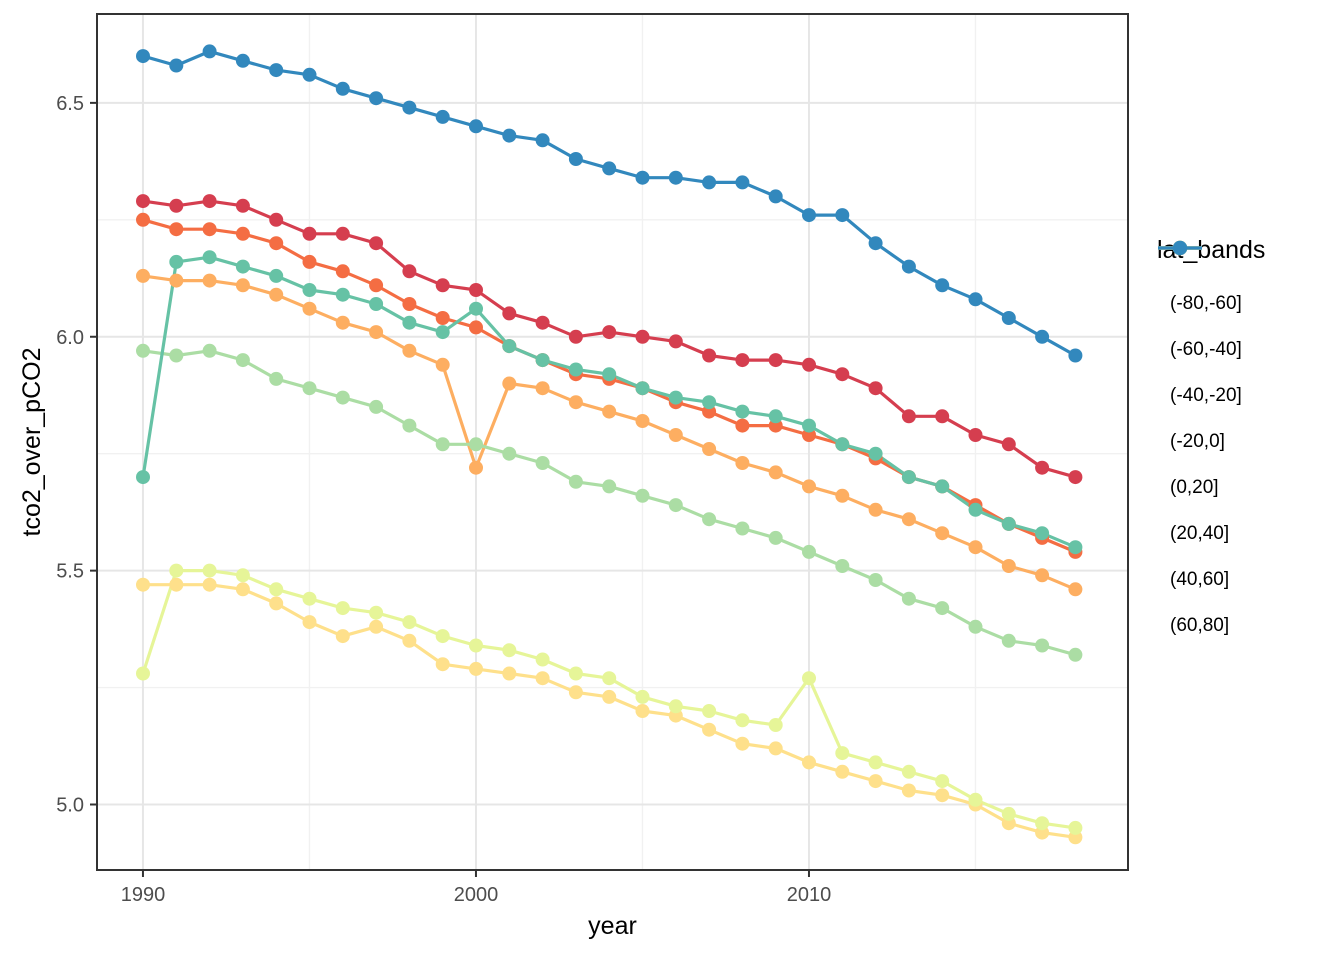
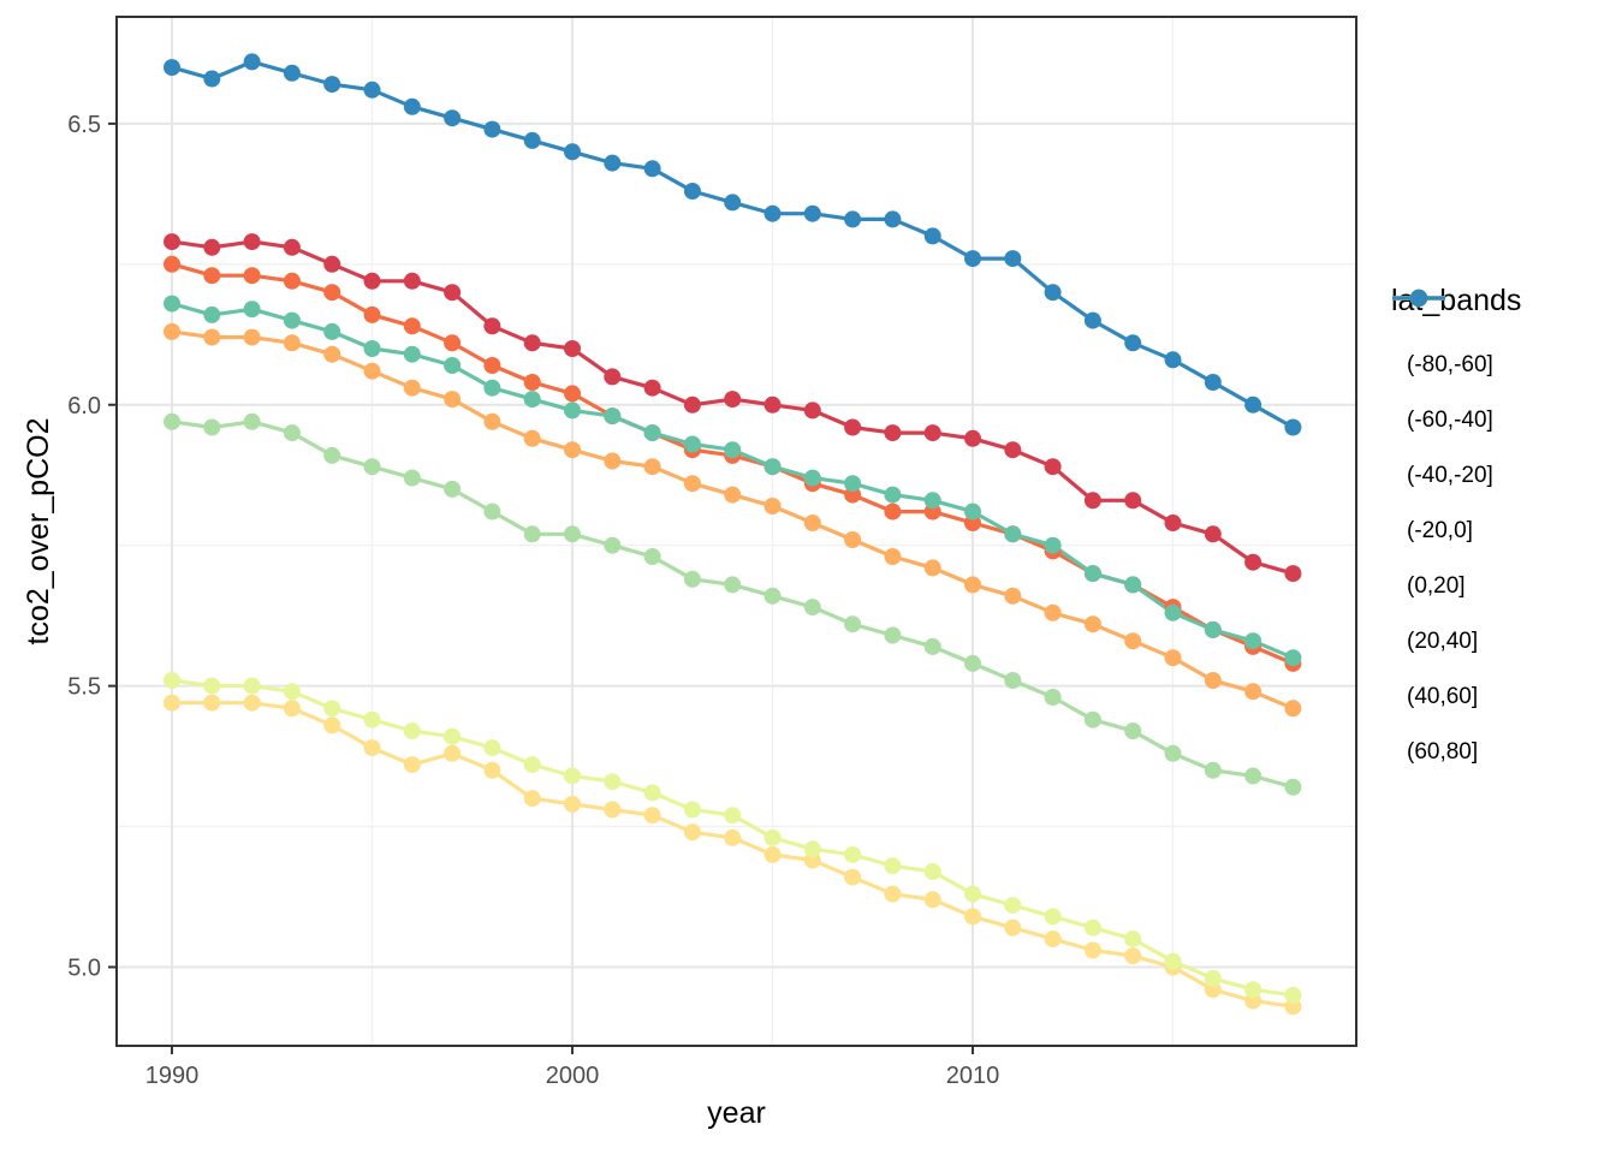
(0,20]/1990: 5.28 -> 5.51
(40,60]/1990: 5.70 -> 6.18
(-40,-20]/2000: 5.72 -> 5.92
(40,60]/2000: 6.06 -> 5.99
(0,20]/2010: 5.27 -> 5.13
